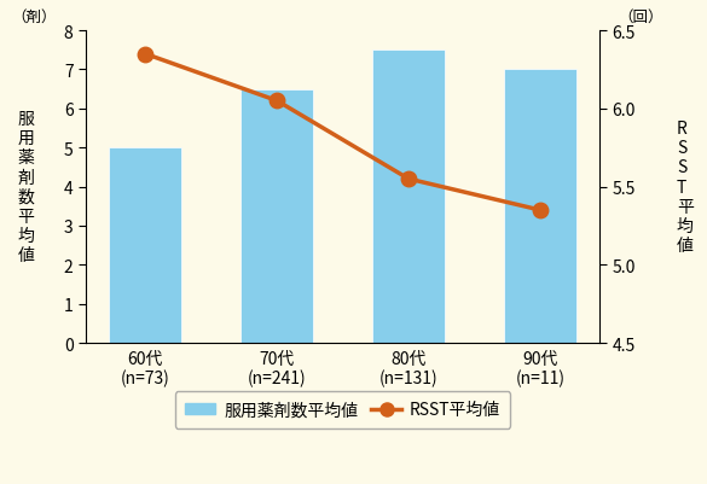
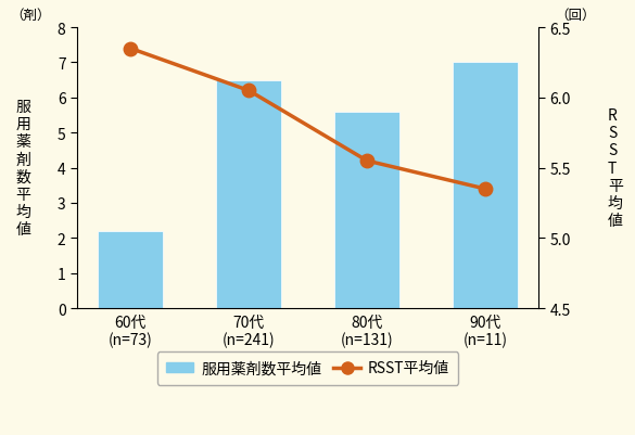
服用薬剤数平均値/60代 (n=73): 5.0 -> 2.2
服用薬剤数平均値/80代 (n=131): 7.5 -> 5.6
